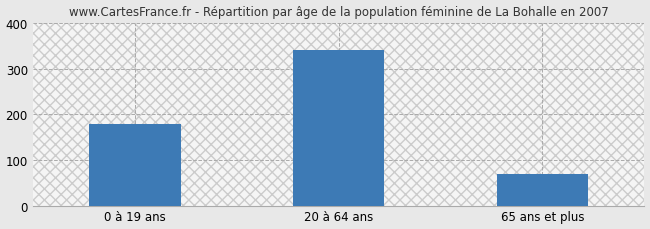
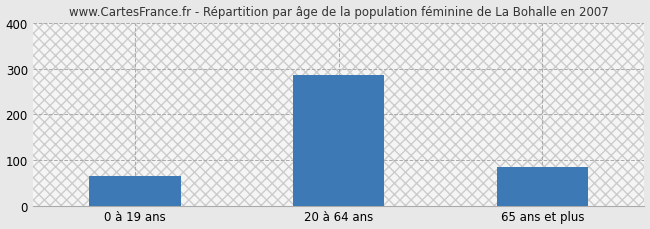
0 à 19 ans: 178 -> 65
20 à 64 ans: 340 -> 285
65 ans et plus: 70 -> 85
